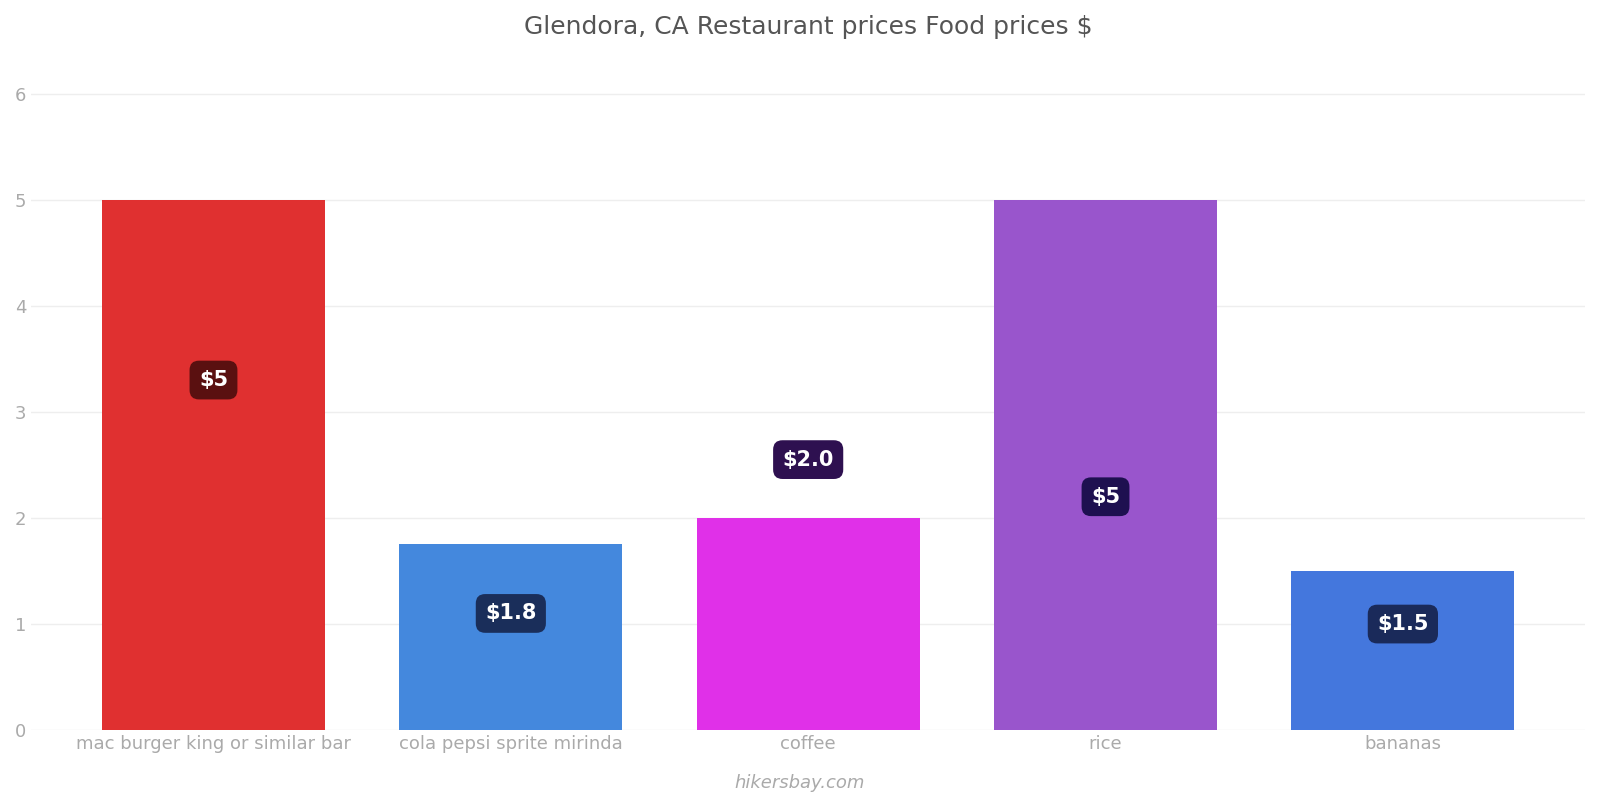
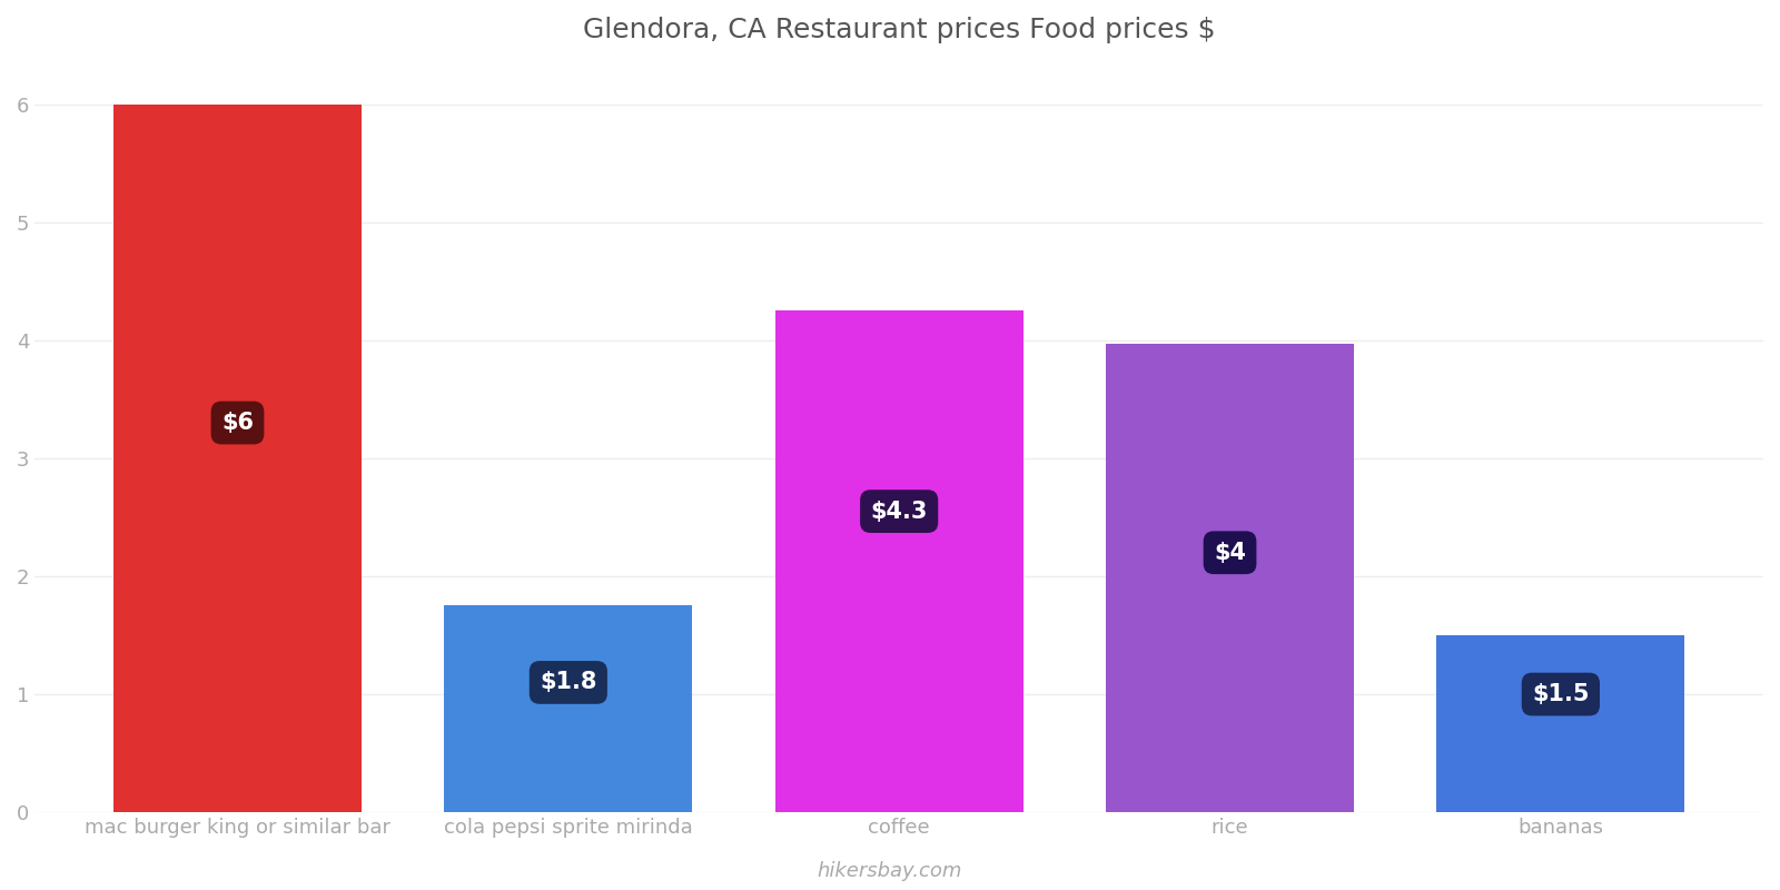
mac burger king or similar bar: $5 -> $6
coffee: $2.0 -> $4.3
rice: $5 -> $4
